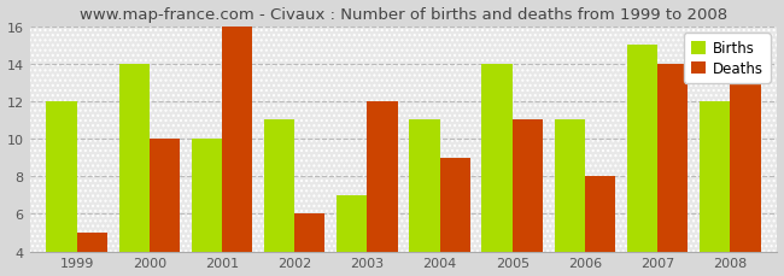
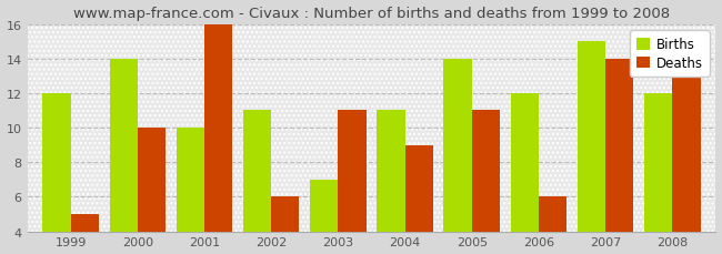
Deaths/2003: 12 -> 11
Births/2006: 11 -> 12
Deaths/2006: 8 -> 6
